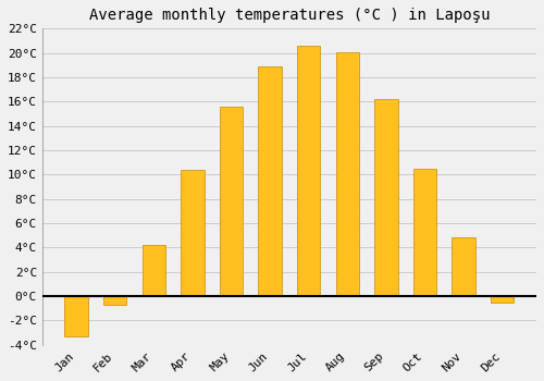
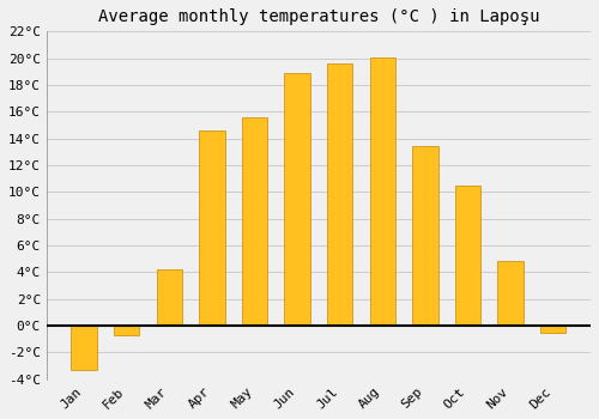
Apr: 10.4°C -> 14.6°C
Jul: 20.6°C -> 19.6°C
Sep: 16.2°C -> 13.4°C
